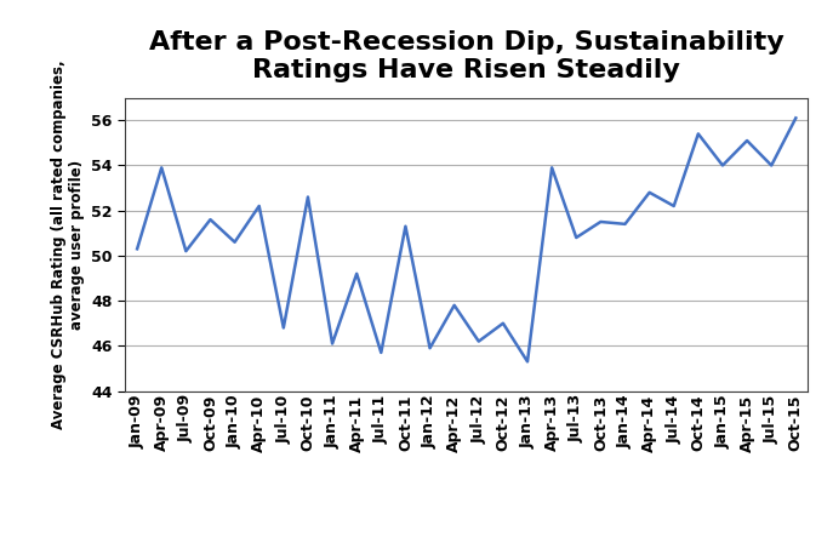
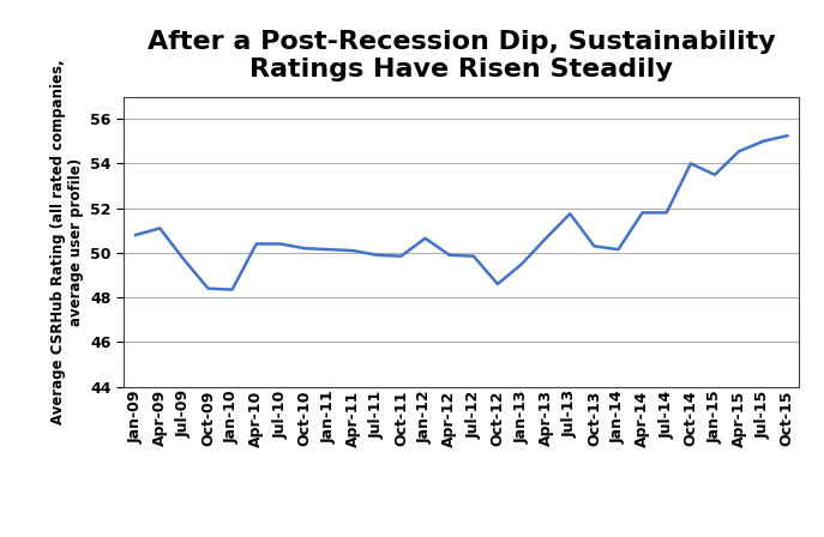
Jan-09: 50.3 -> 50.8
Apr-09: 53.9 -> 51.1
Jul-09: 50.2 -> 49.7
Oct-09: 51.6 -> 48.4
Jan-10: 50.6 -> 48.4
Apr-10: 52.2 -> 50.4
Jul-10: 46.8 -> 50.4
Oct-10: 52.6 -> 50.2
Jan-11: 46.1 -> 50.1
Apr-11: 49.2 -> 50.1
Jul-11: 45.7 -> 49.9
Oct-11: 51.3 -> 49.9
Jan-12: 45.9 -> 50.6
Apr-12: 47.8 -> 49.9
Jul-12: 46.2 -> 49.9
Oct-12: 47.0 -> 48.6
Jan-13: 45.3 -> 49.5
Apr-13: 53.9 -> 50.6
Jul-13: 50.8 -> 51.8
Oct-13: 51.5 -> 50.3
Jan-14: 51.4 -> 50.1
Apr-14: 52.8 -> 51.8
Jul-14: 52.2 -> 51.8
Oct-14: 55.4 -> 54.0
Jan-15: 54.0 -> 53.5
Apr-15: 55.1 -> 54.5
Jul-15: 54.0 -> 55.0
Oct-15: 56.1 -> 55.2
